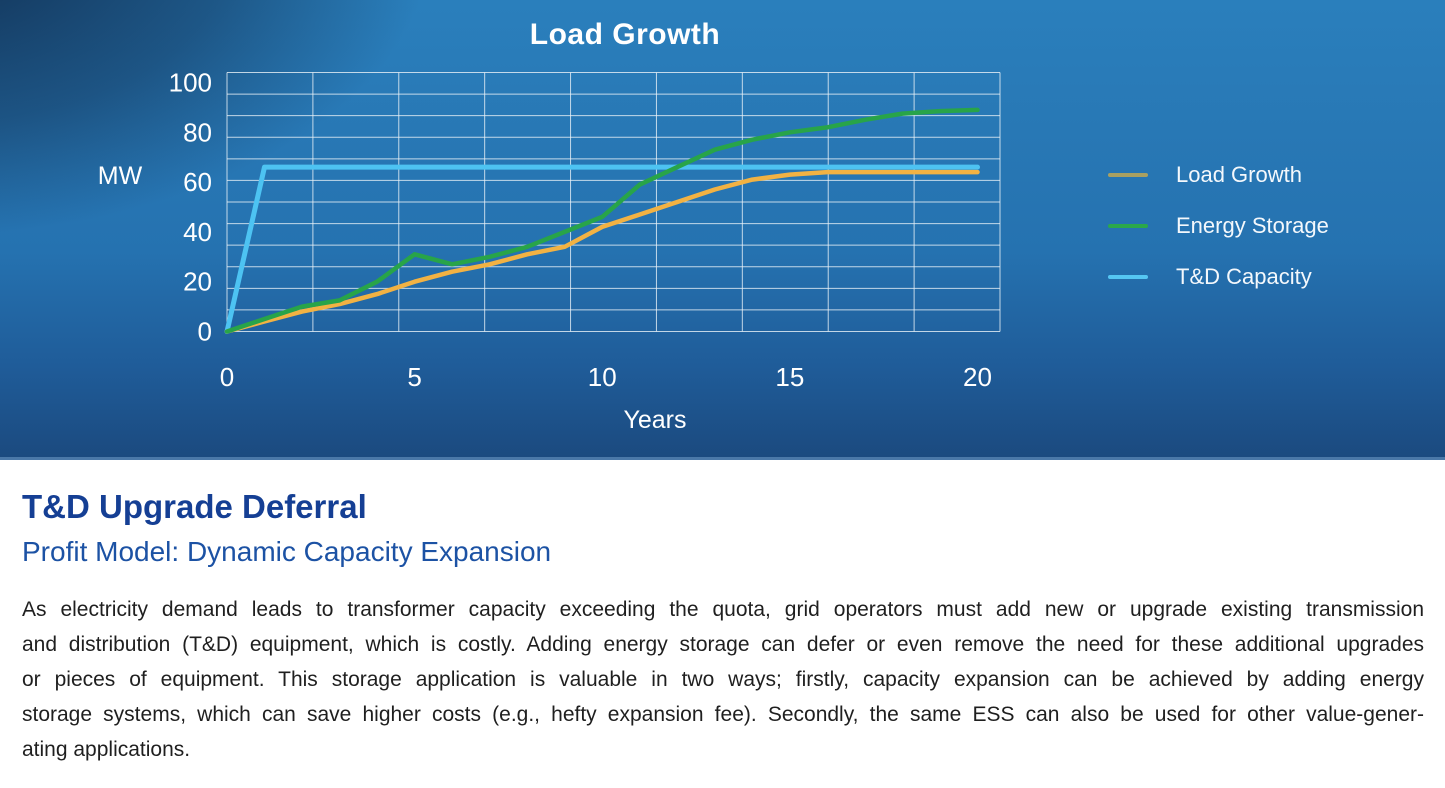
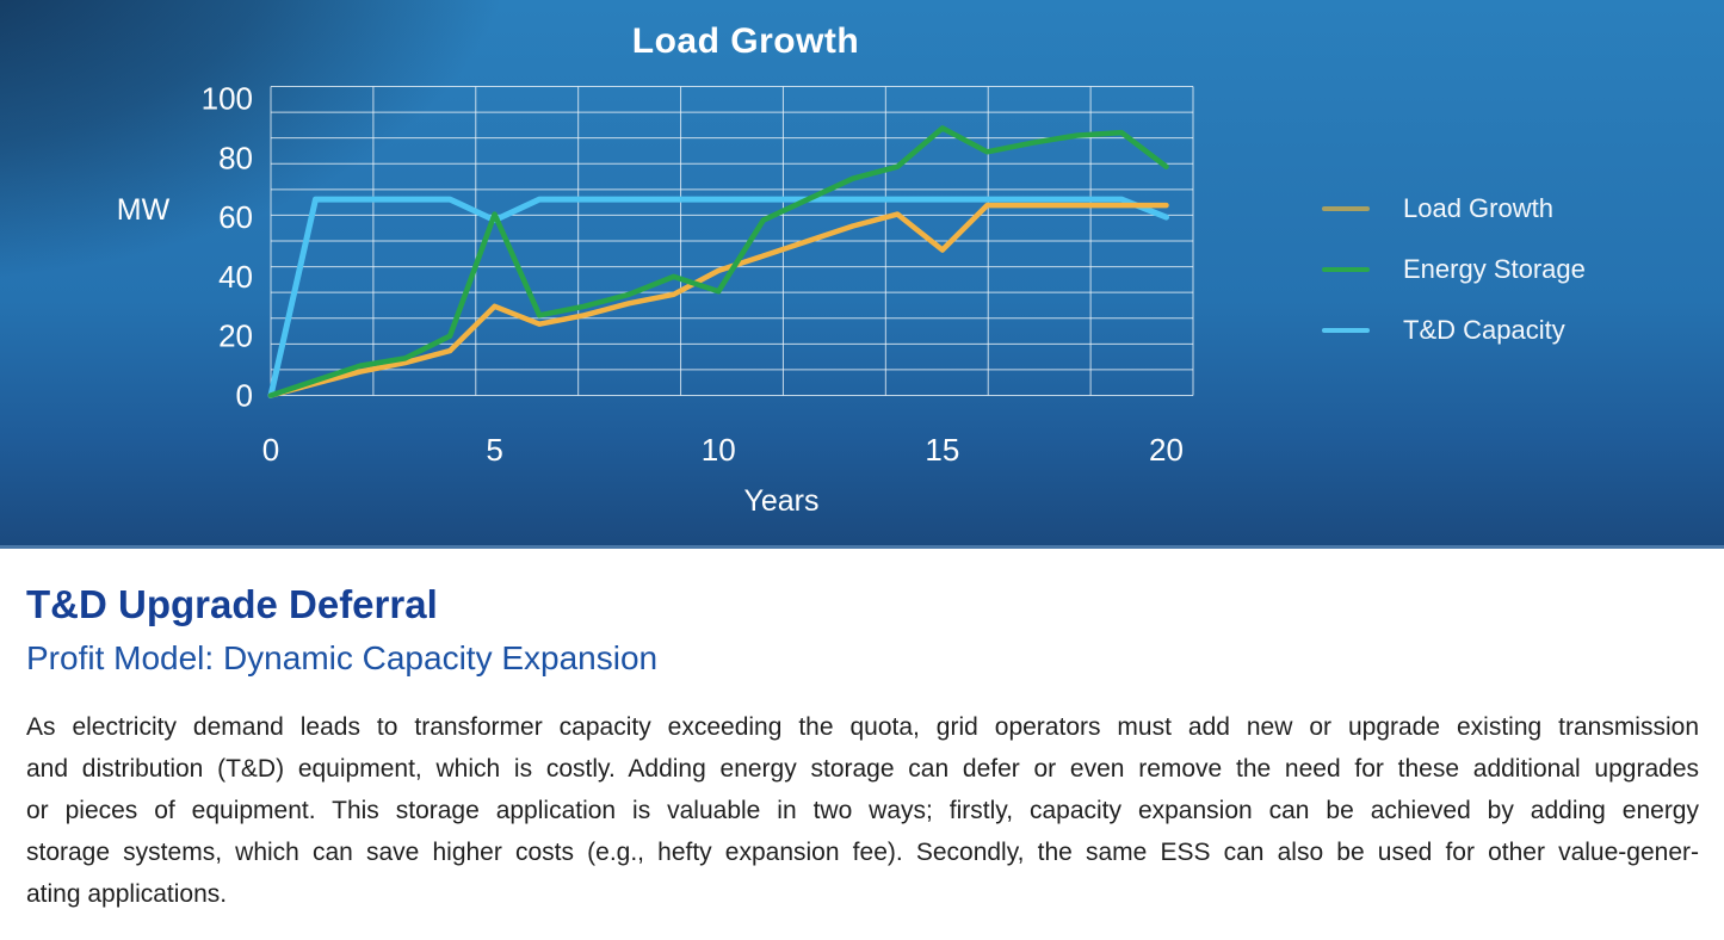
Load Growth/5: 20 -> 30
Energy Storage/5: 31 -> 61
T&D Capacity/5: 66 -> 59
Energy Storage/10: 46 -> 35
Load Growth/15: 63 -> 49
Energy Storage/15: 80 -> 90
Energy Storage/20: 89 -> 77
T&D Capacity/20: 66 -> 60
